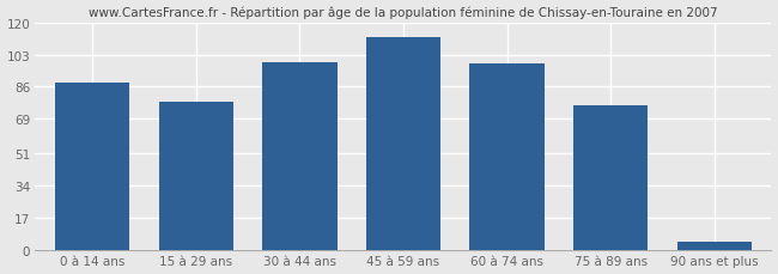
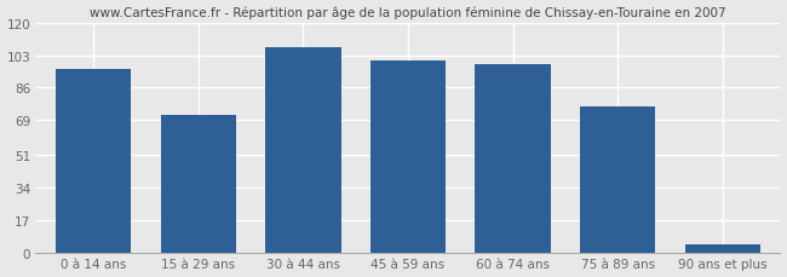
0 à 14 ans: 88 -> 96
15 à 29 ans: 78 -> 72
30 à 44 ans: 99 -> 107
45 à 59 ans: 112 -> 100
